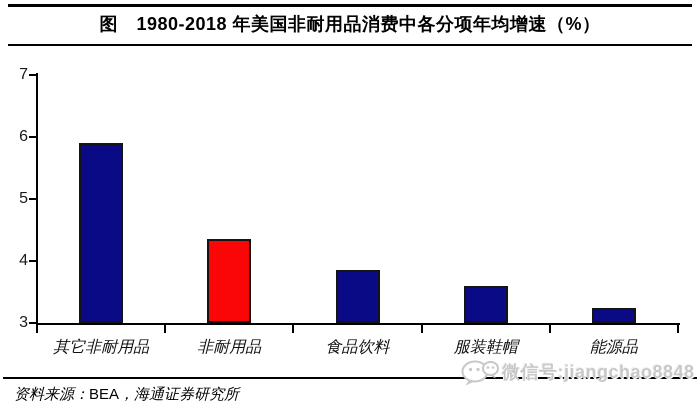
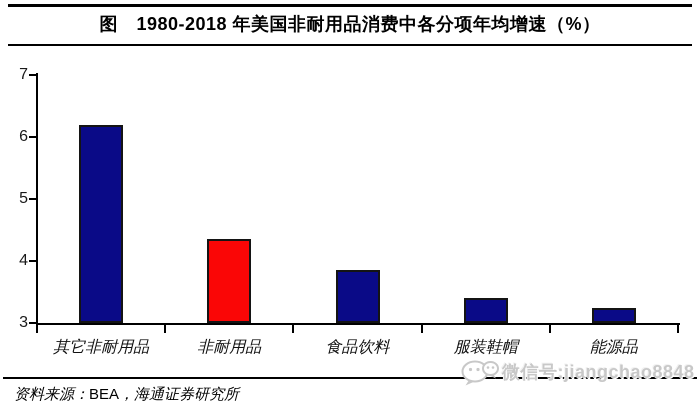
其它非耐用品: 5.9 -> 6.2
服装鞋帽: 3.6 -> 3.4
